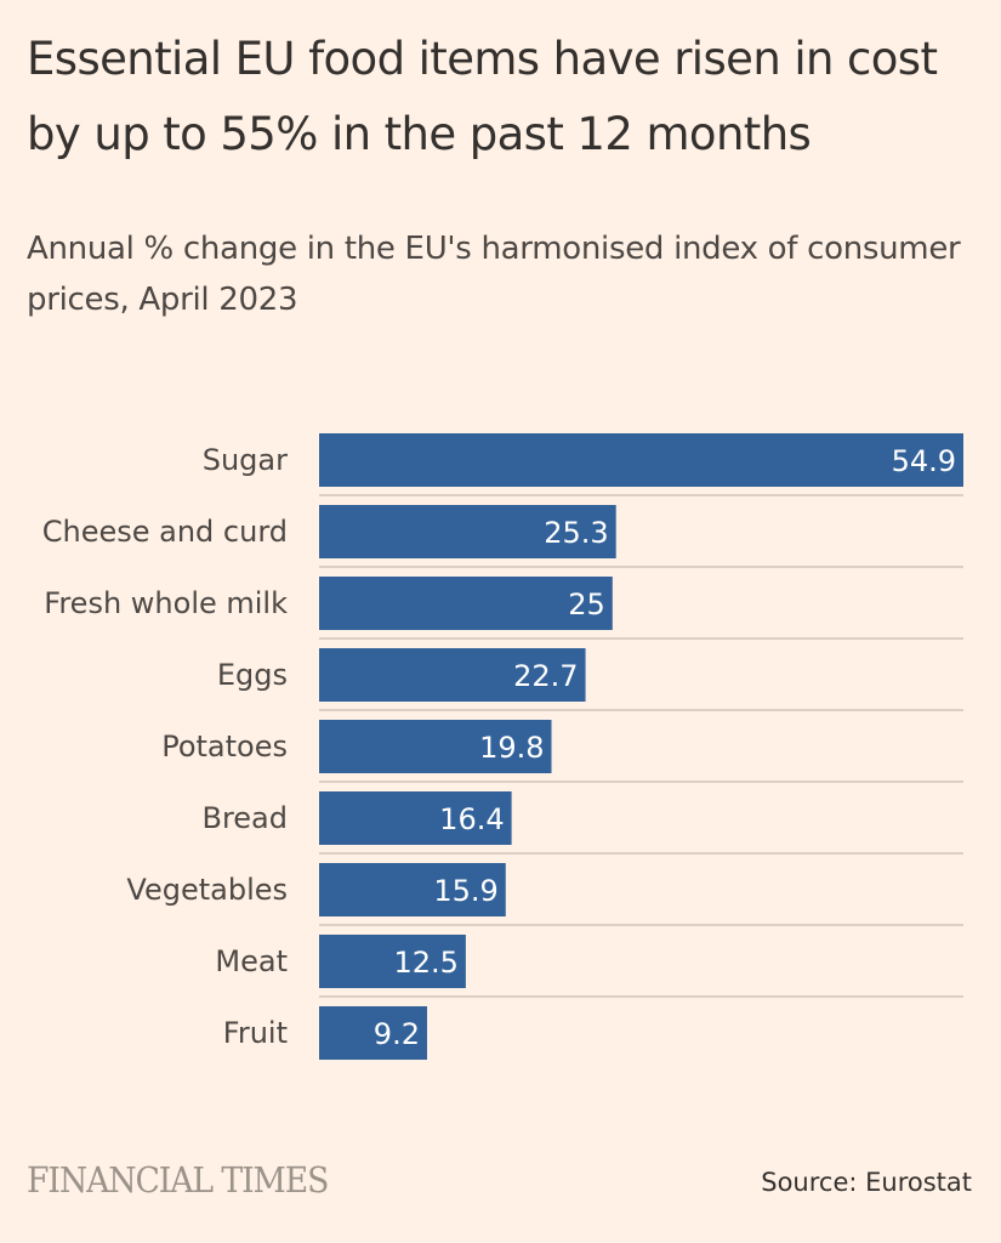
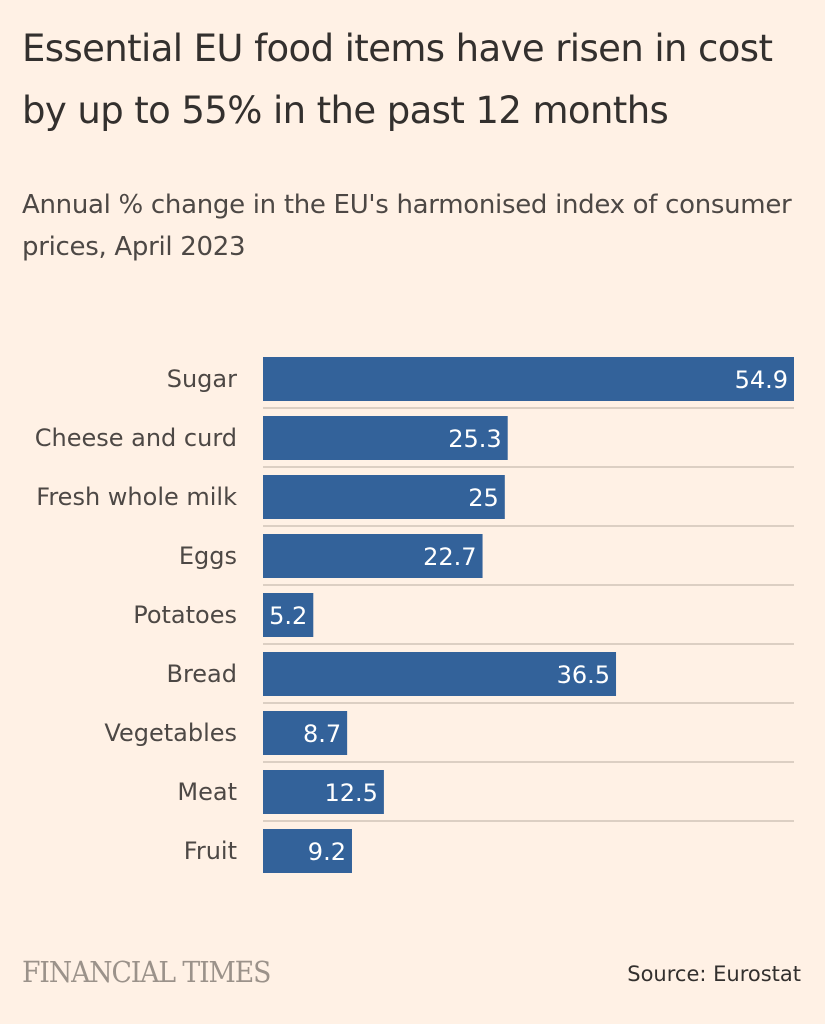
Potatoes: 19.8 -> 5.2
Bread: 16.4 -> 36.5
Vegetables: 15.9 -> 8.7
